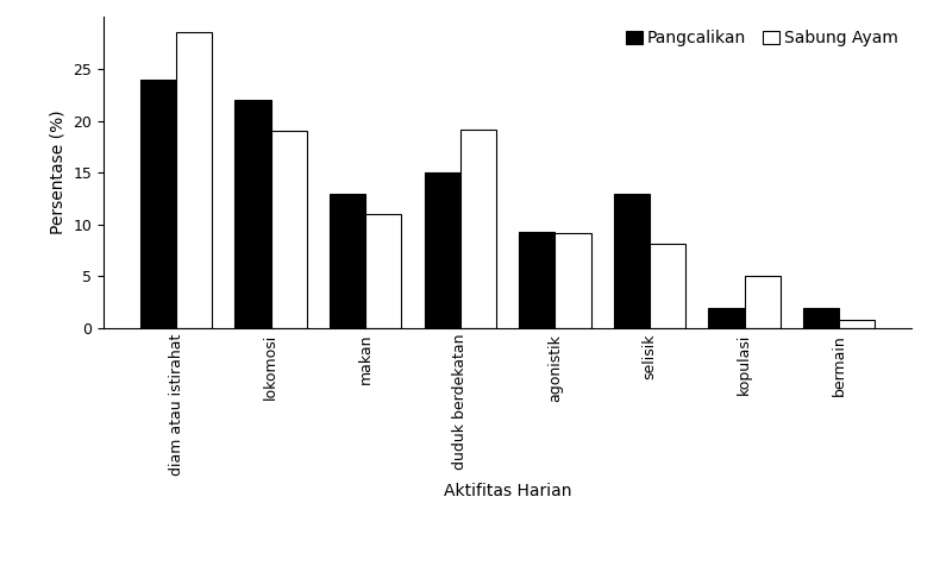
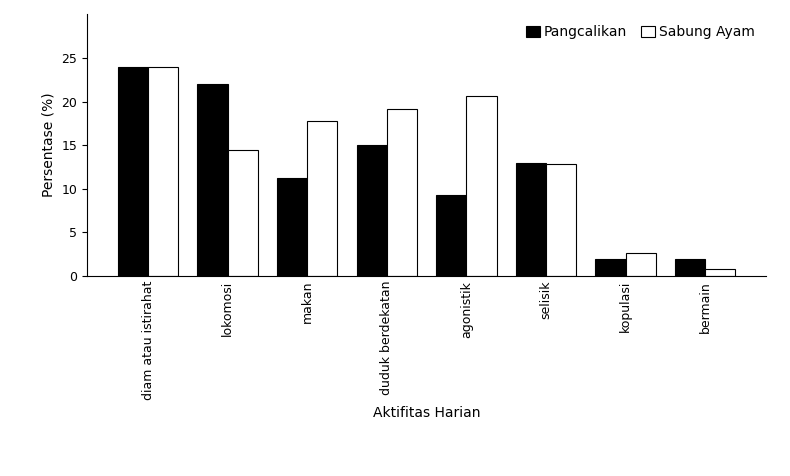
Sabung Ayam/diam atau istirahat: 28.5 -> 24.0
Sabung Ayam/lokomosi: 19.0 -> 14.4
Pangcalikan/makan: 13.0 -> 11.2
Sabung Ayam/makan: 11.0 -> 17.8
Sabung Ayam/agonistik: 9.2 -> 20.6
Sabung Ayam/selisik: 8.2 -> 12.8
Sabung Ayam/kopulasi: 5.0 -> 2.6
